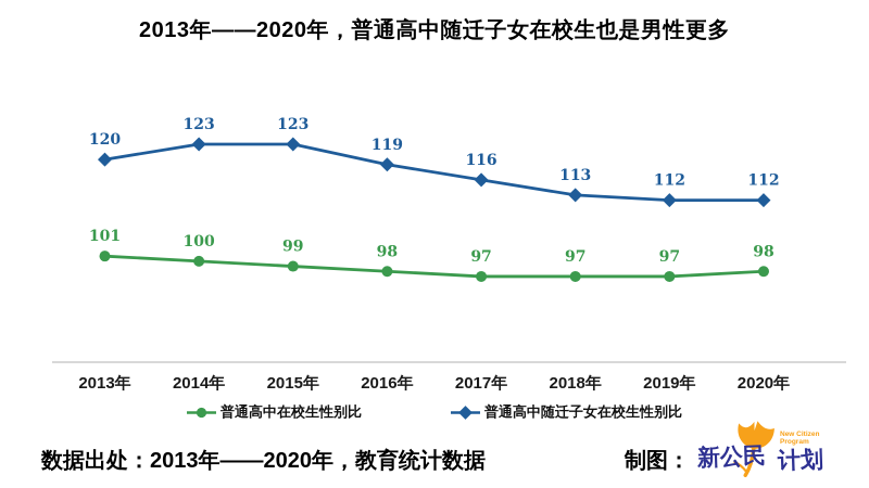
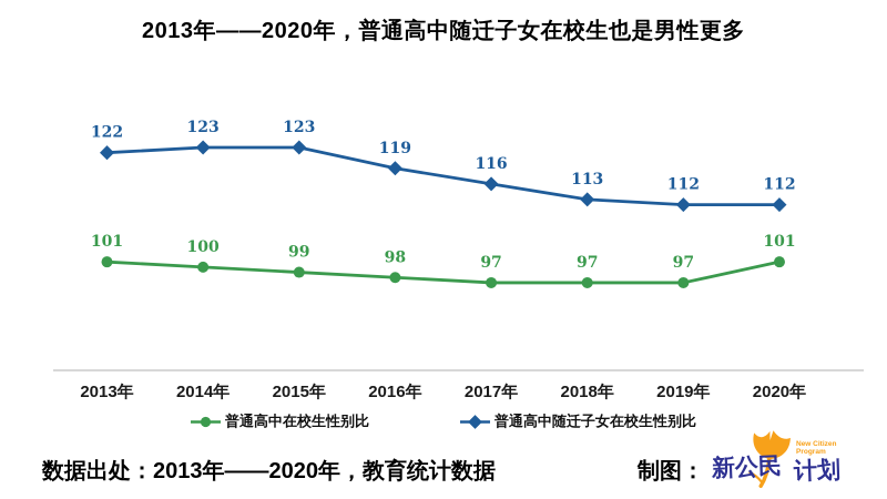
普通高中随迁子女在校生性别比/2013年: 120 -> 122
普通高中在校生性别比/2020年: 98 -> 101
